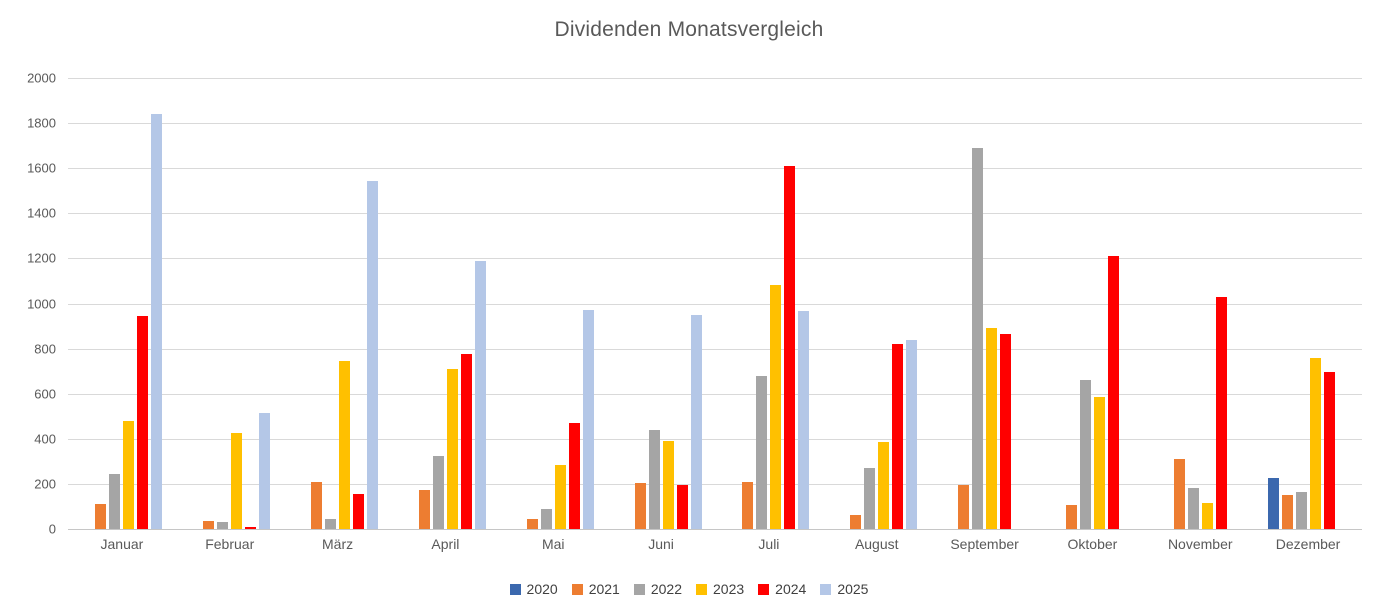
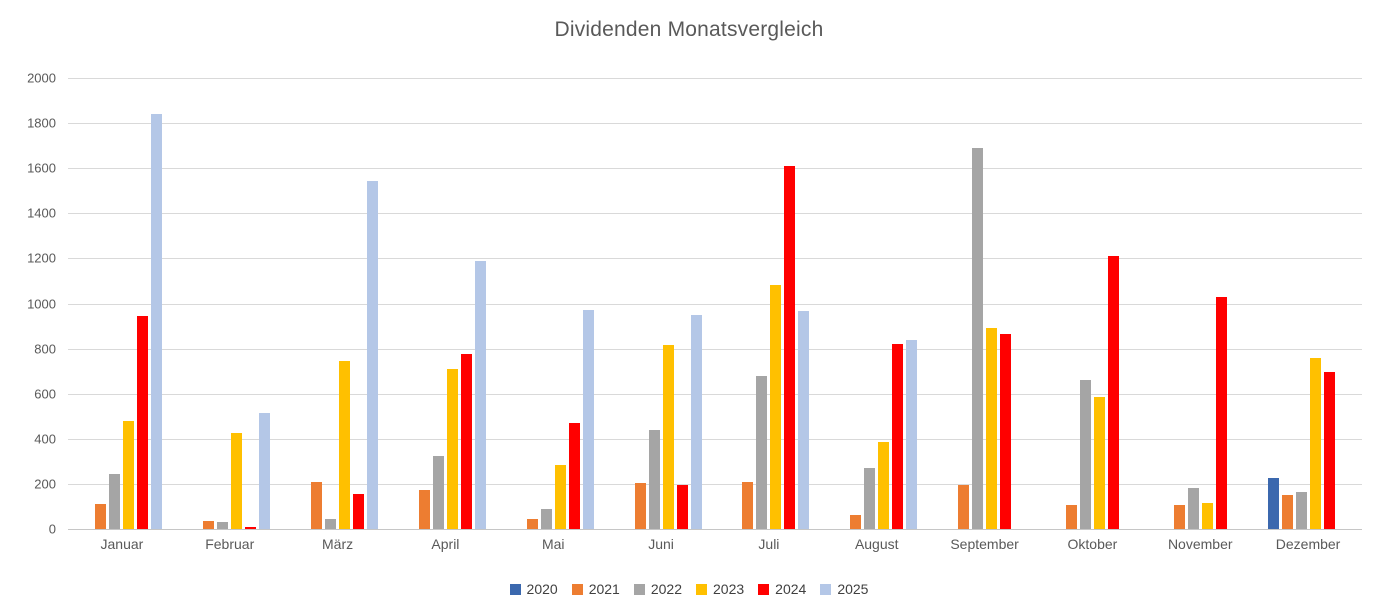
2023/Juni: 390 -> 820
2021/November: 310 -> 100
